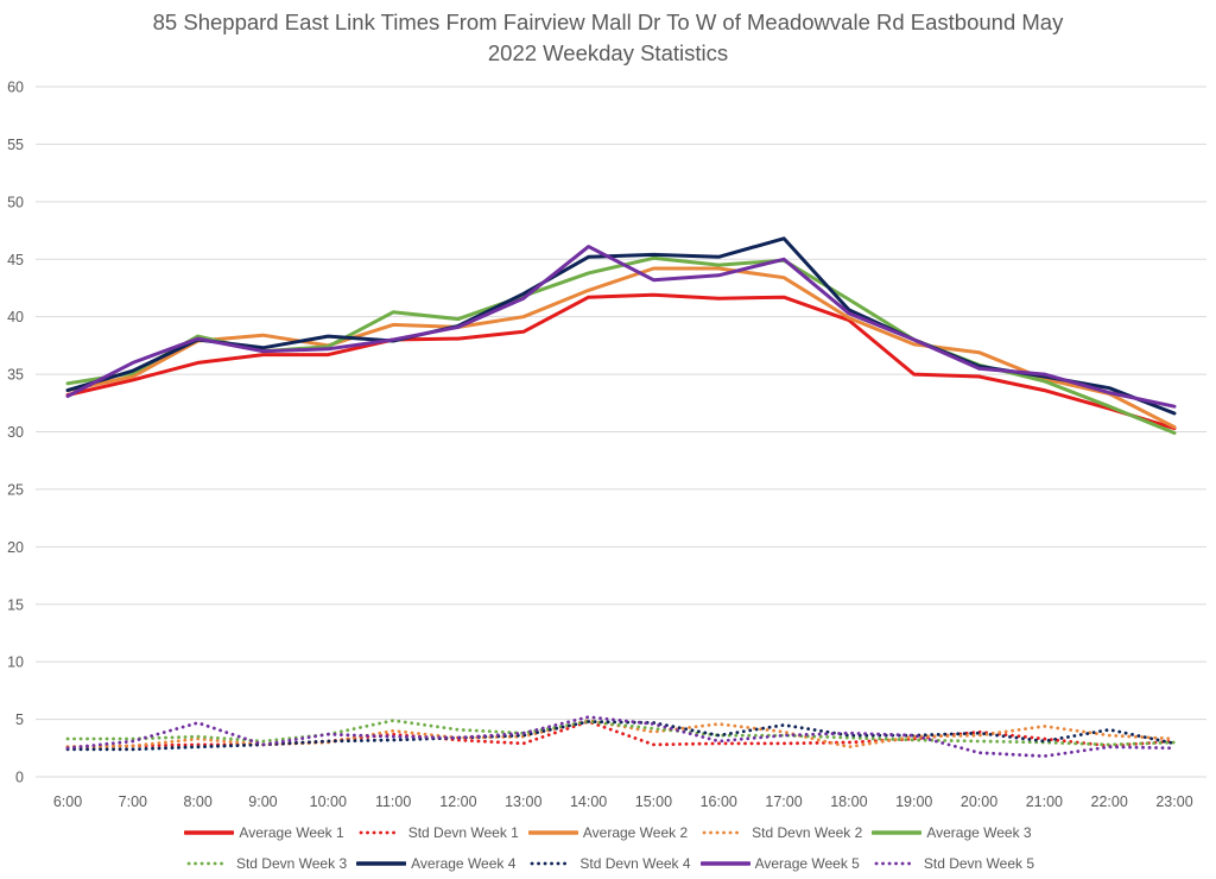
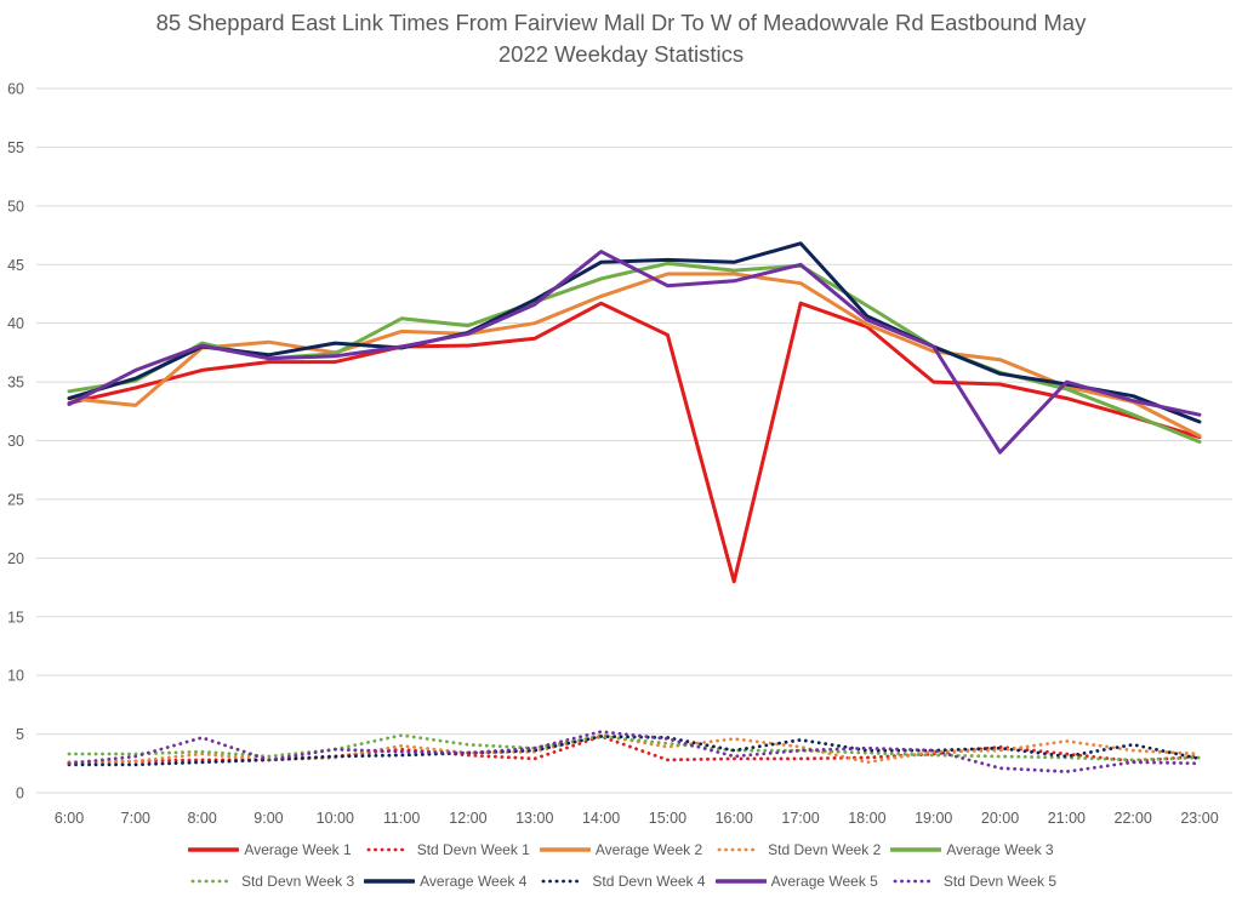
Average Week 2/7:00: 35 -> 33
Average Week 1/15:00: 42 -> 39
Average Week 1/16:00: 42 -> 18
Average Week 5/20:00: 36 -> 29
